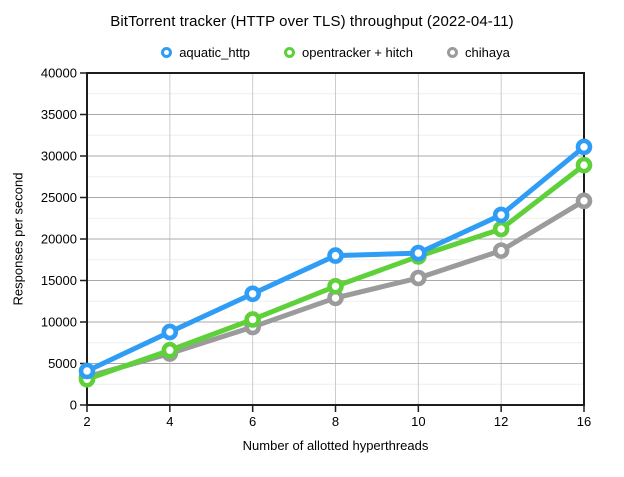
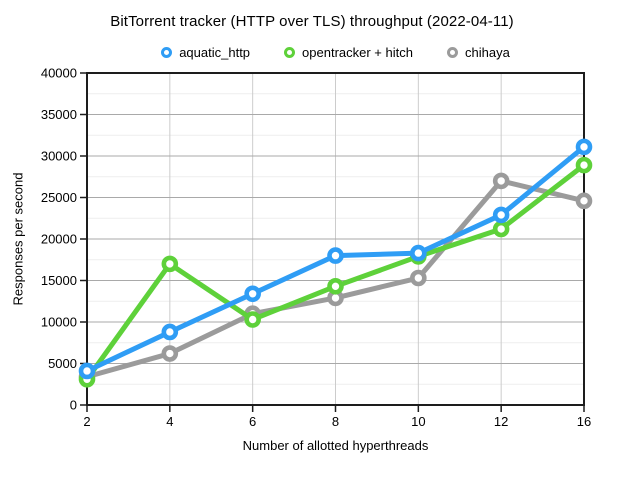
opentracker + hitch/4: 7000 -> 17000
chihaya/6: 9000 -> 11000
chihaya/12: 19000 -> 27000
